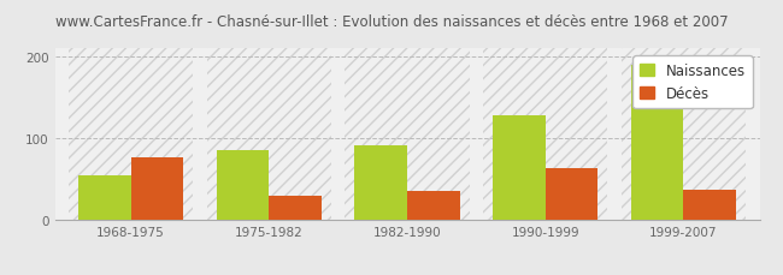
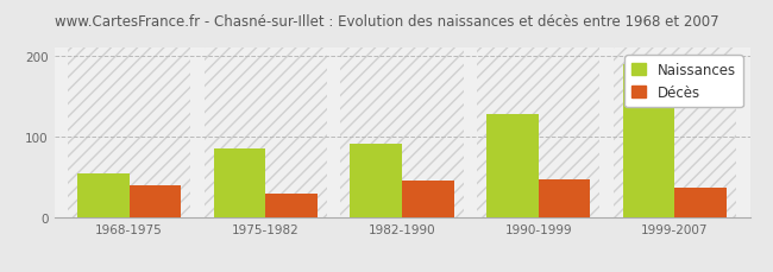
Décès/1968-1975: 76 -> 40
Décès/1982-1990: 36 -> 45
Décès/1990-1999: 64 -> 47
